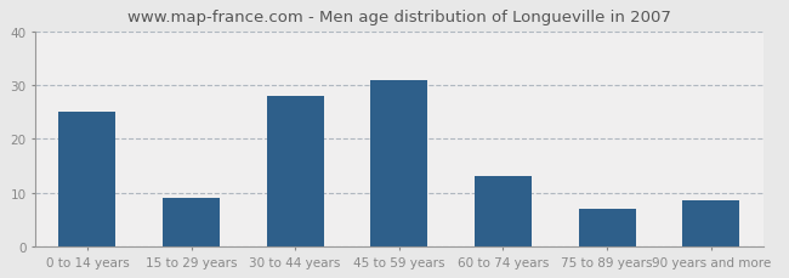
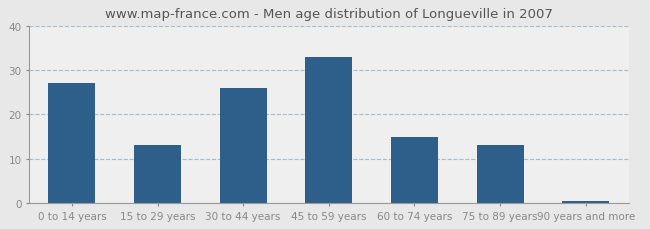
0 to 14 years: 25.0 -> 27.0
15 to 29 years: 9.0 -> 13.0
30 to 44 years: 28.0 -> 26.0
45 to 59 years: 31.0 -> 33.0
60 to 74 years: 13.0 -> 15.0
75 to 89 years: 7.0 -> 13.0
90 years and more: 8.5 -> 0.5
